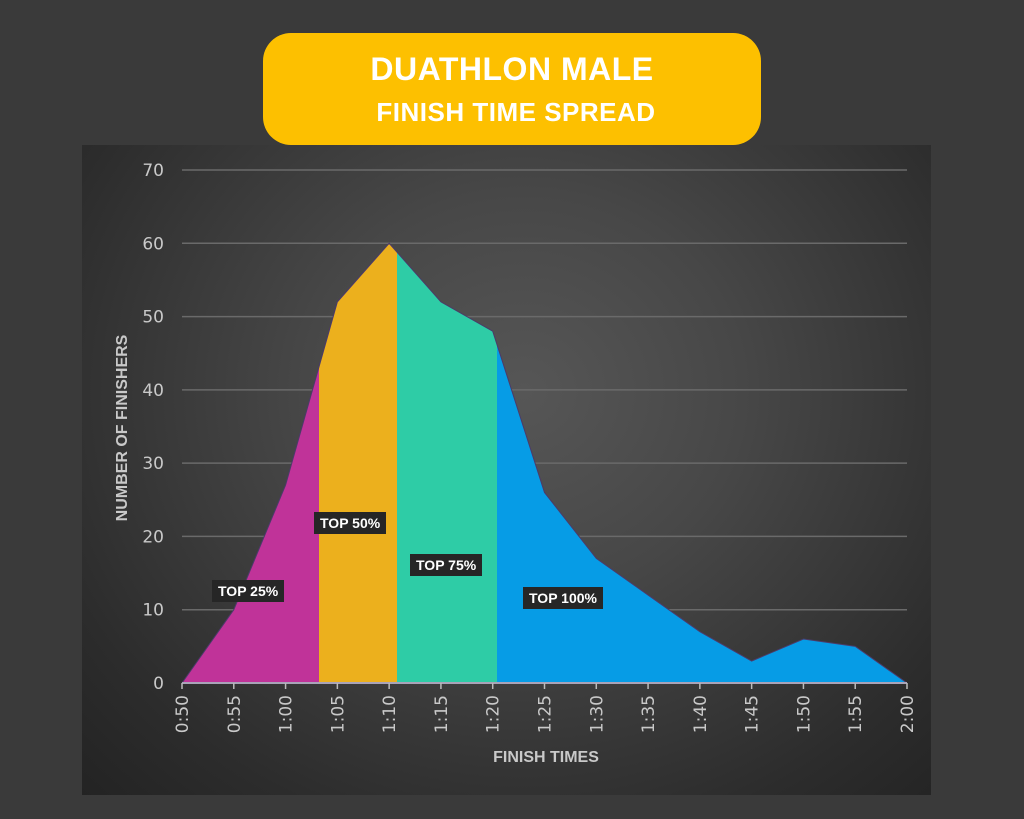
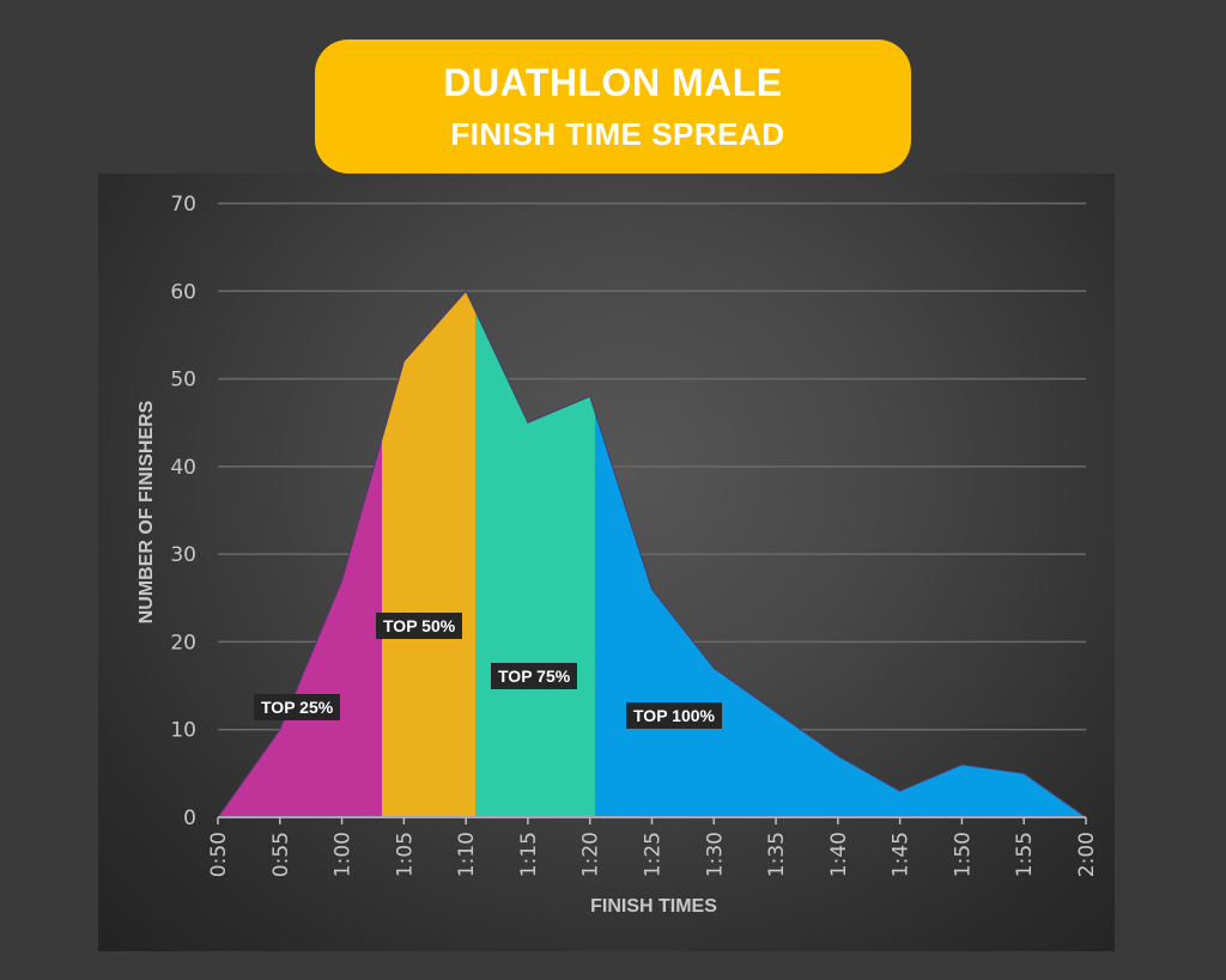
1:15: 52 -> 45
